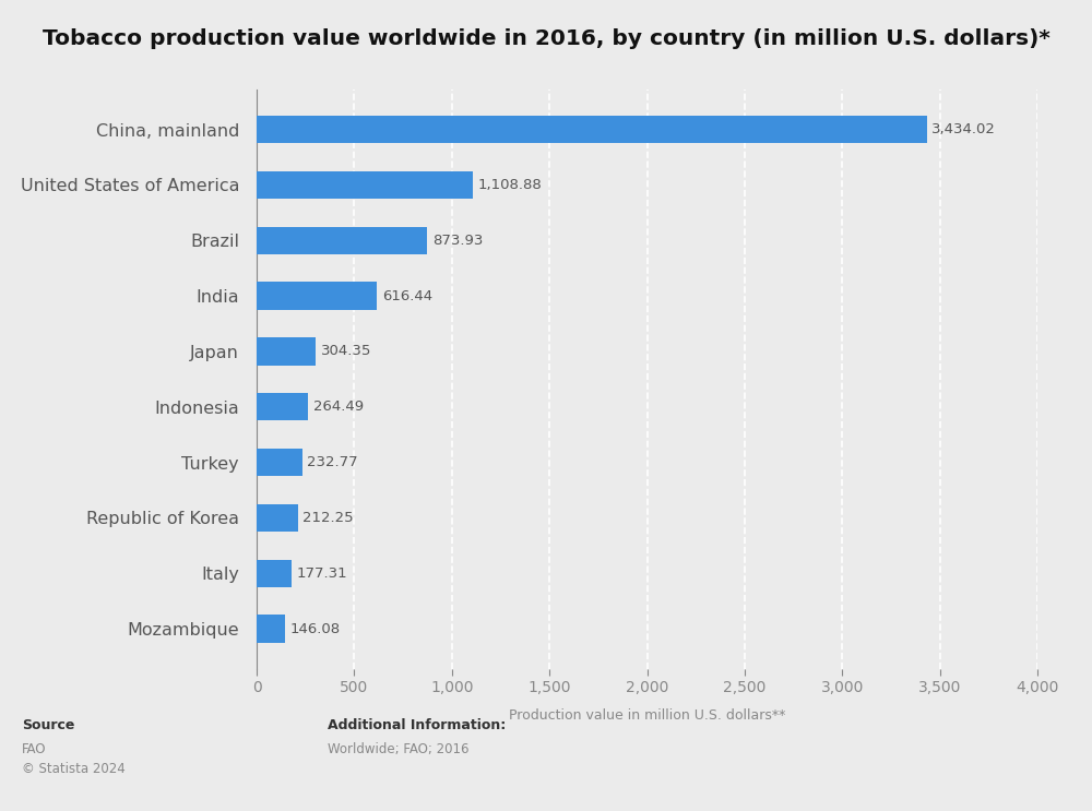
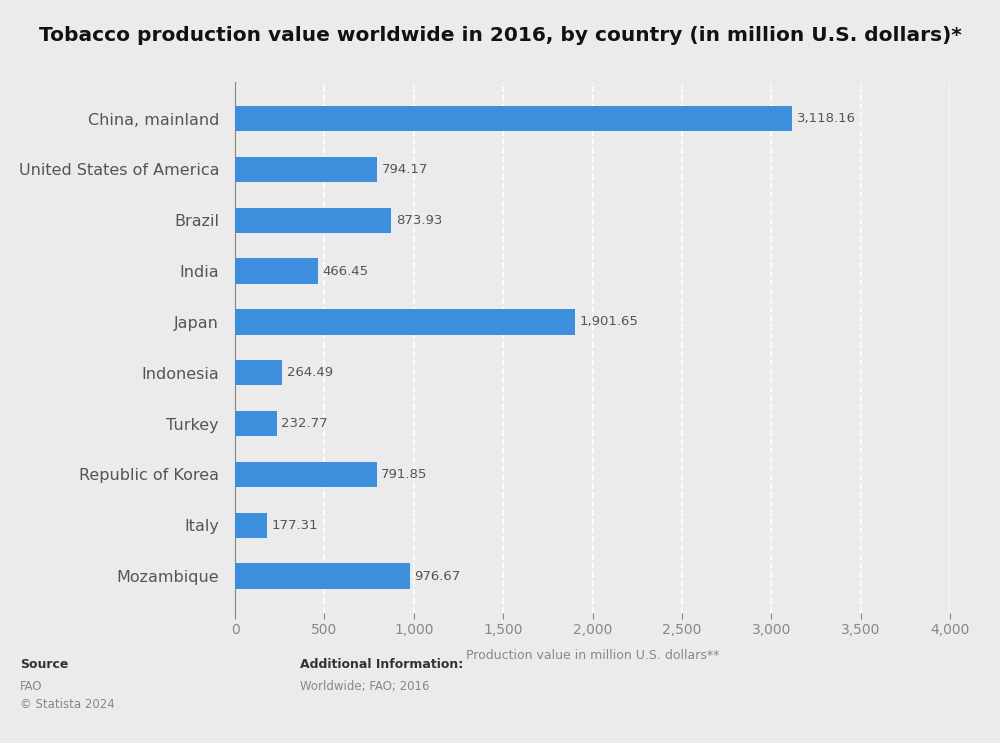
China, mainland: 3,434.02 -> 3,118.16
United States of America: 1,108.88 -> 794.17
India: 616.44 -> 466.45
Japan: 304.35 -> 1,901.65
Republic of Korea: 212.25 -> 791.85
Mozambique: 146.08 -> 976.67
